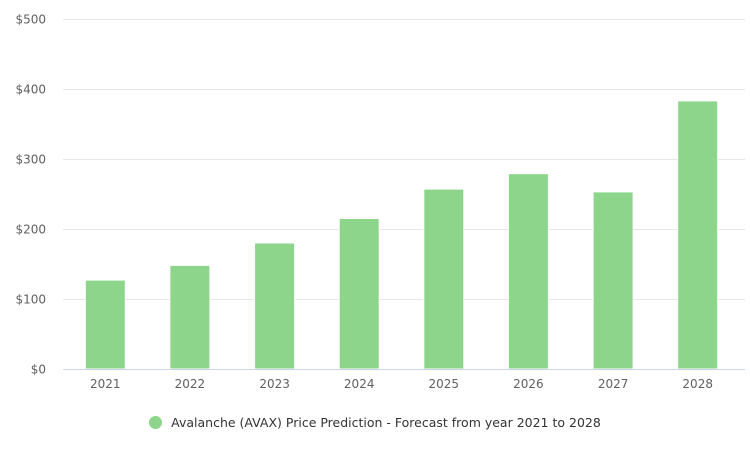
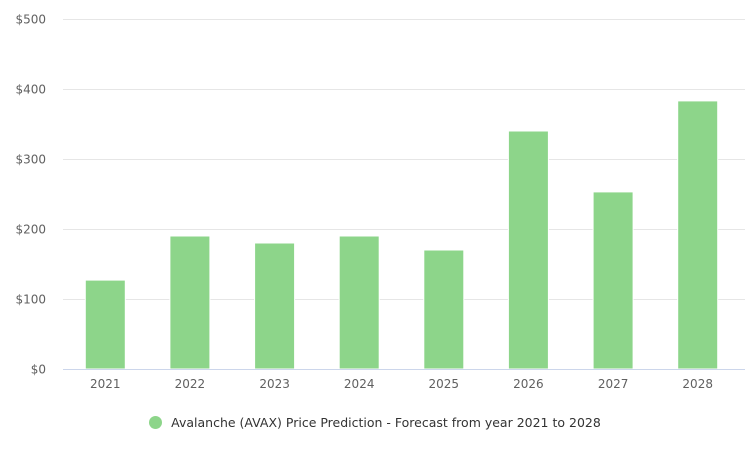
2022: $150 -> $190
2024: $220 -> $190
2025: $260 -> $170
2026: $280 -> $340
